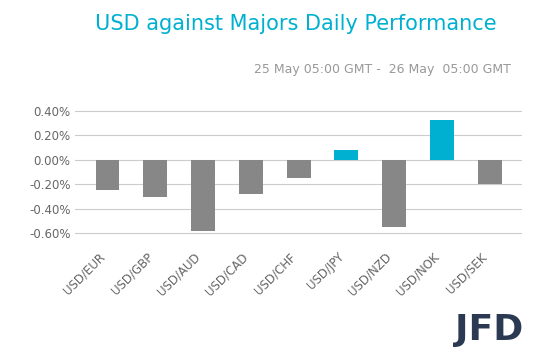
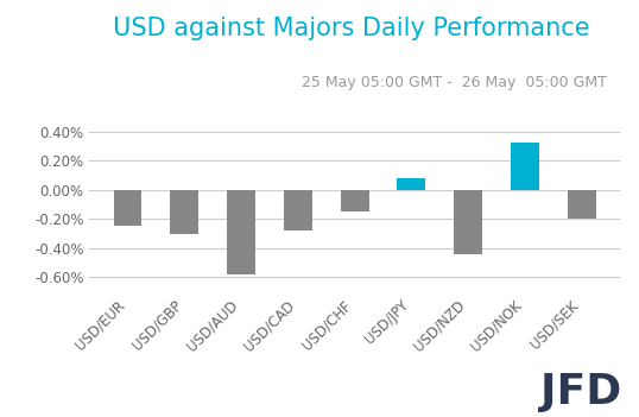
USD/NZD: -0.55% -> -0.44%
